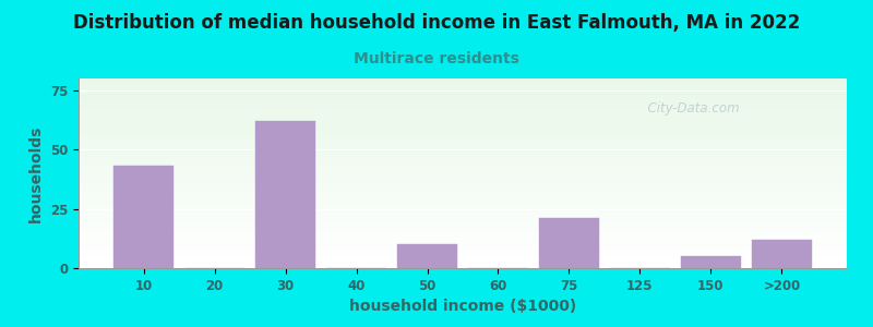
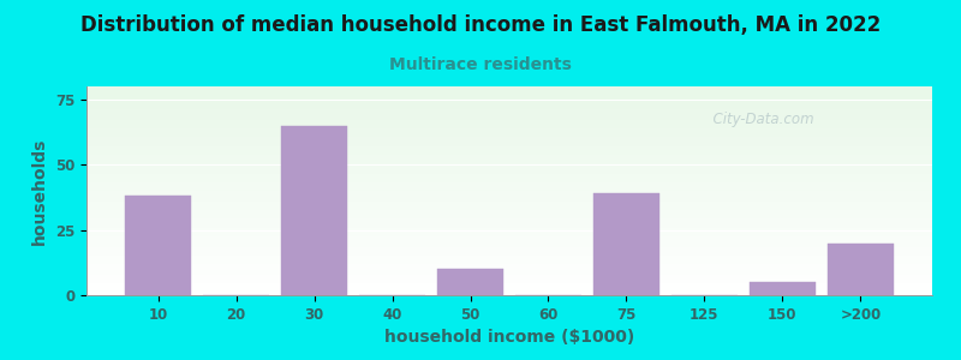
10: 43 -> 38
30: 62 -> 65
75: 21 -> 39
>200: 12 -> 20
